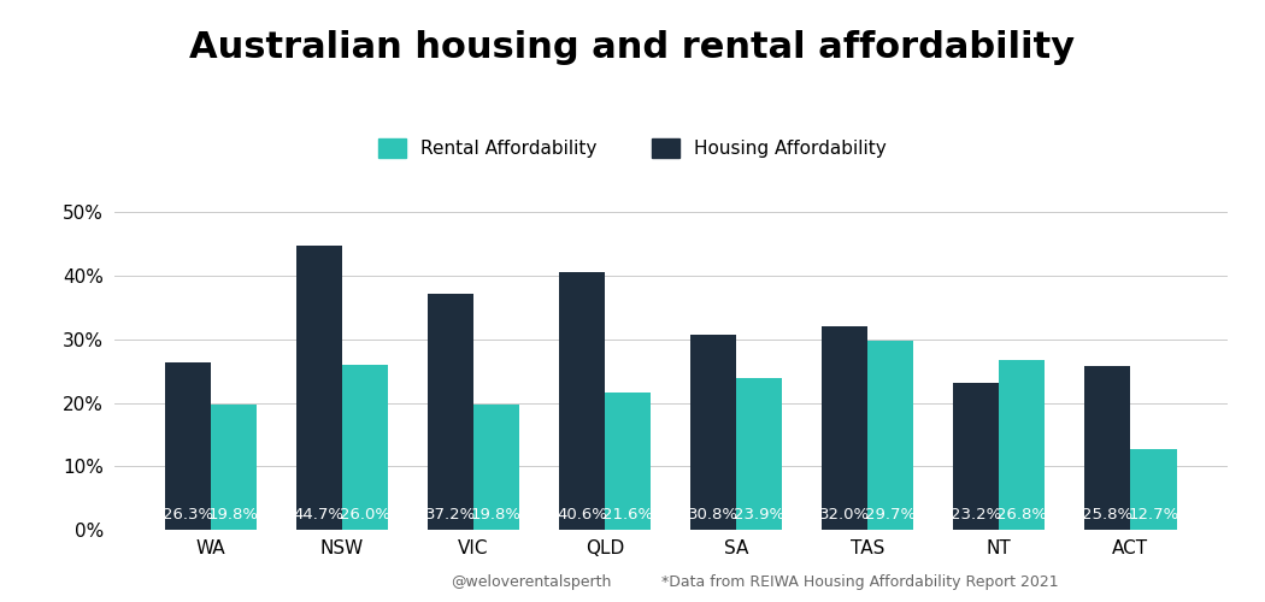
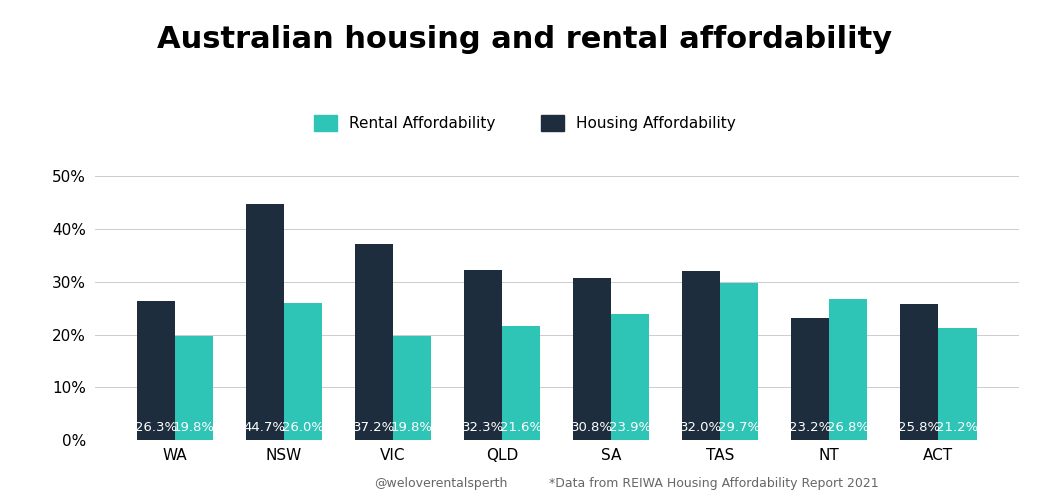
Housing Affordability/QLD: 40.6% -> 32.3%
Rental Affordability/ACT: 12.7% -> 21.2%
